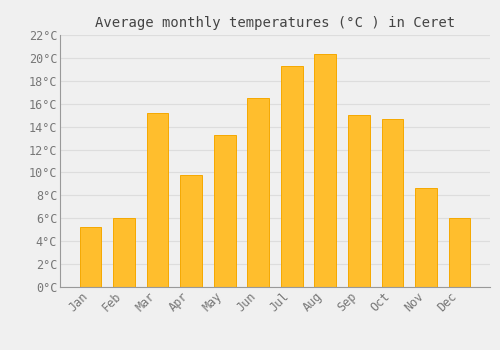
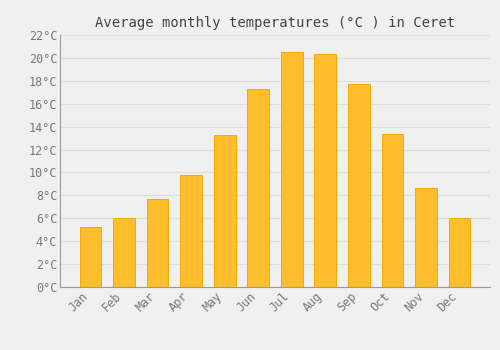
Mar: 15.2°C -> 7.7°C
Jun: 16.5°C -> 17.3°C
Jul: 19.3°C -> 20.5°C
Sep: 15.0°C -> 17.7°C
Oct: 14.7°C -> 13.4°C
